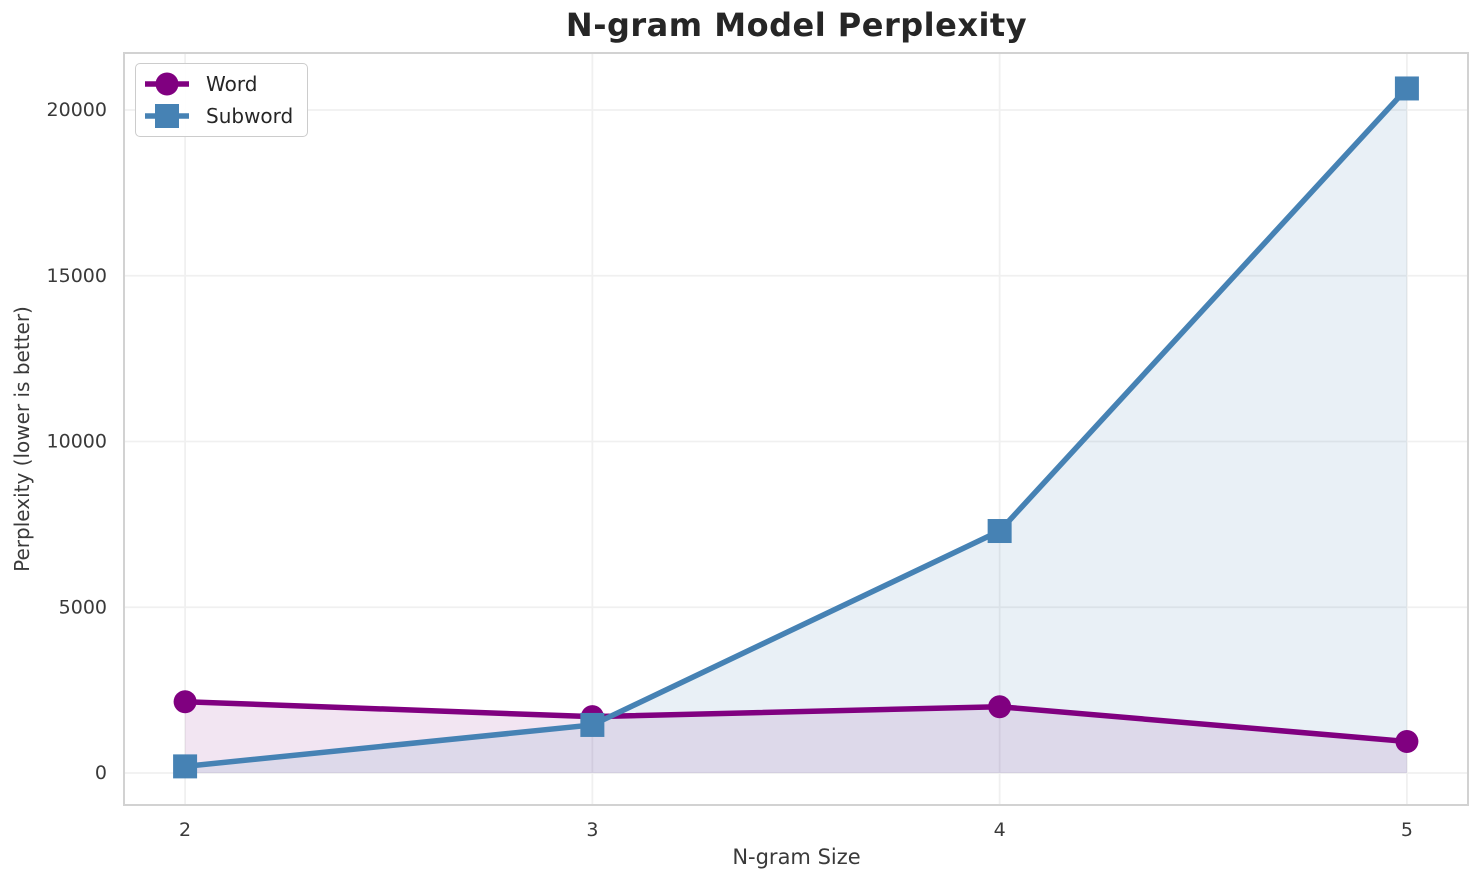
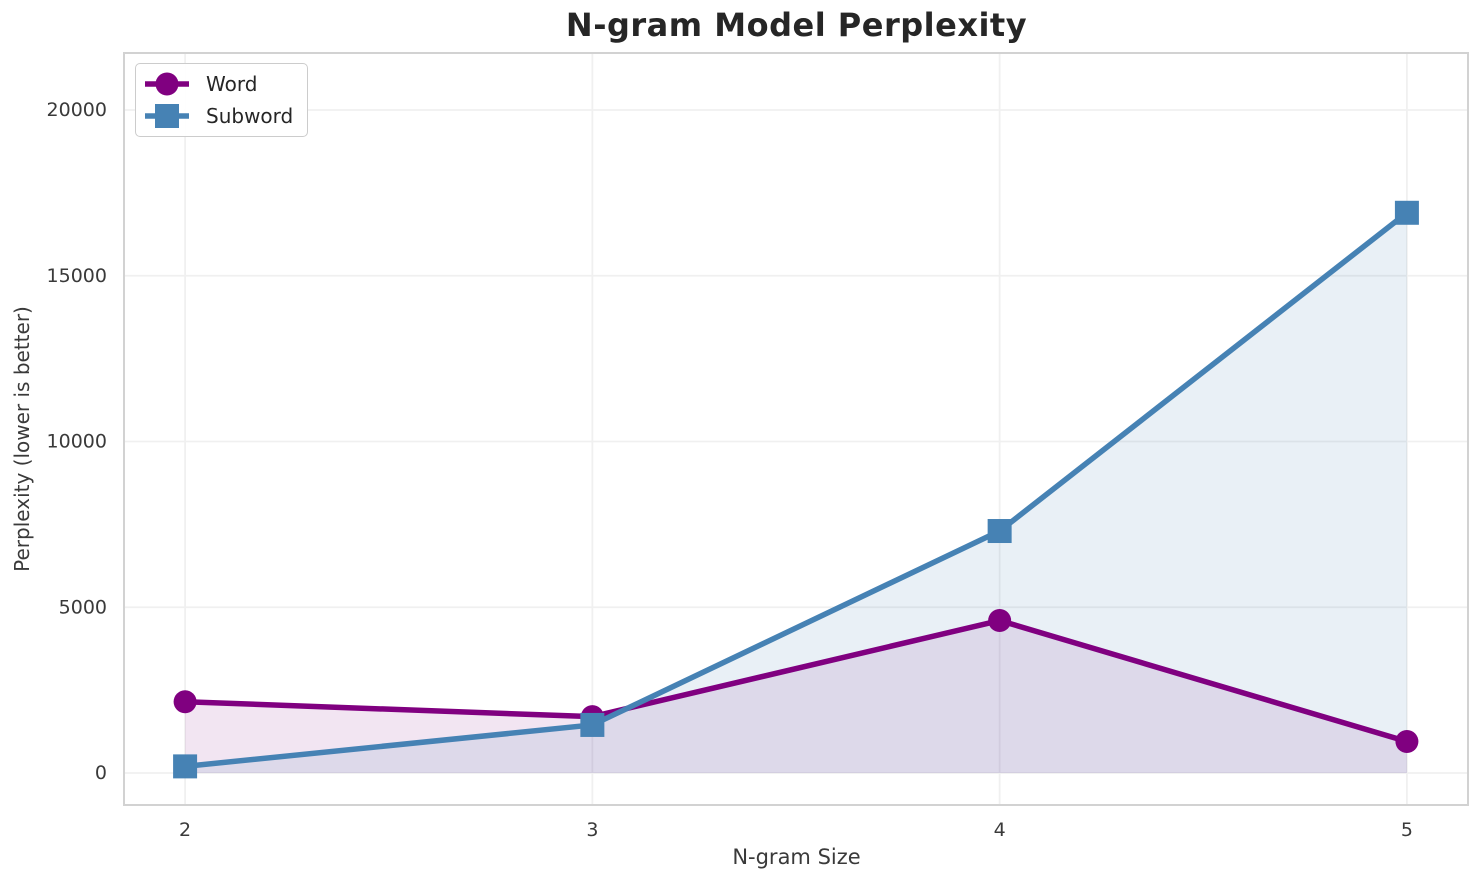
Word/4: 2000 -> 4600
Subword/5: 20600 -> 16900
